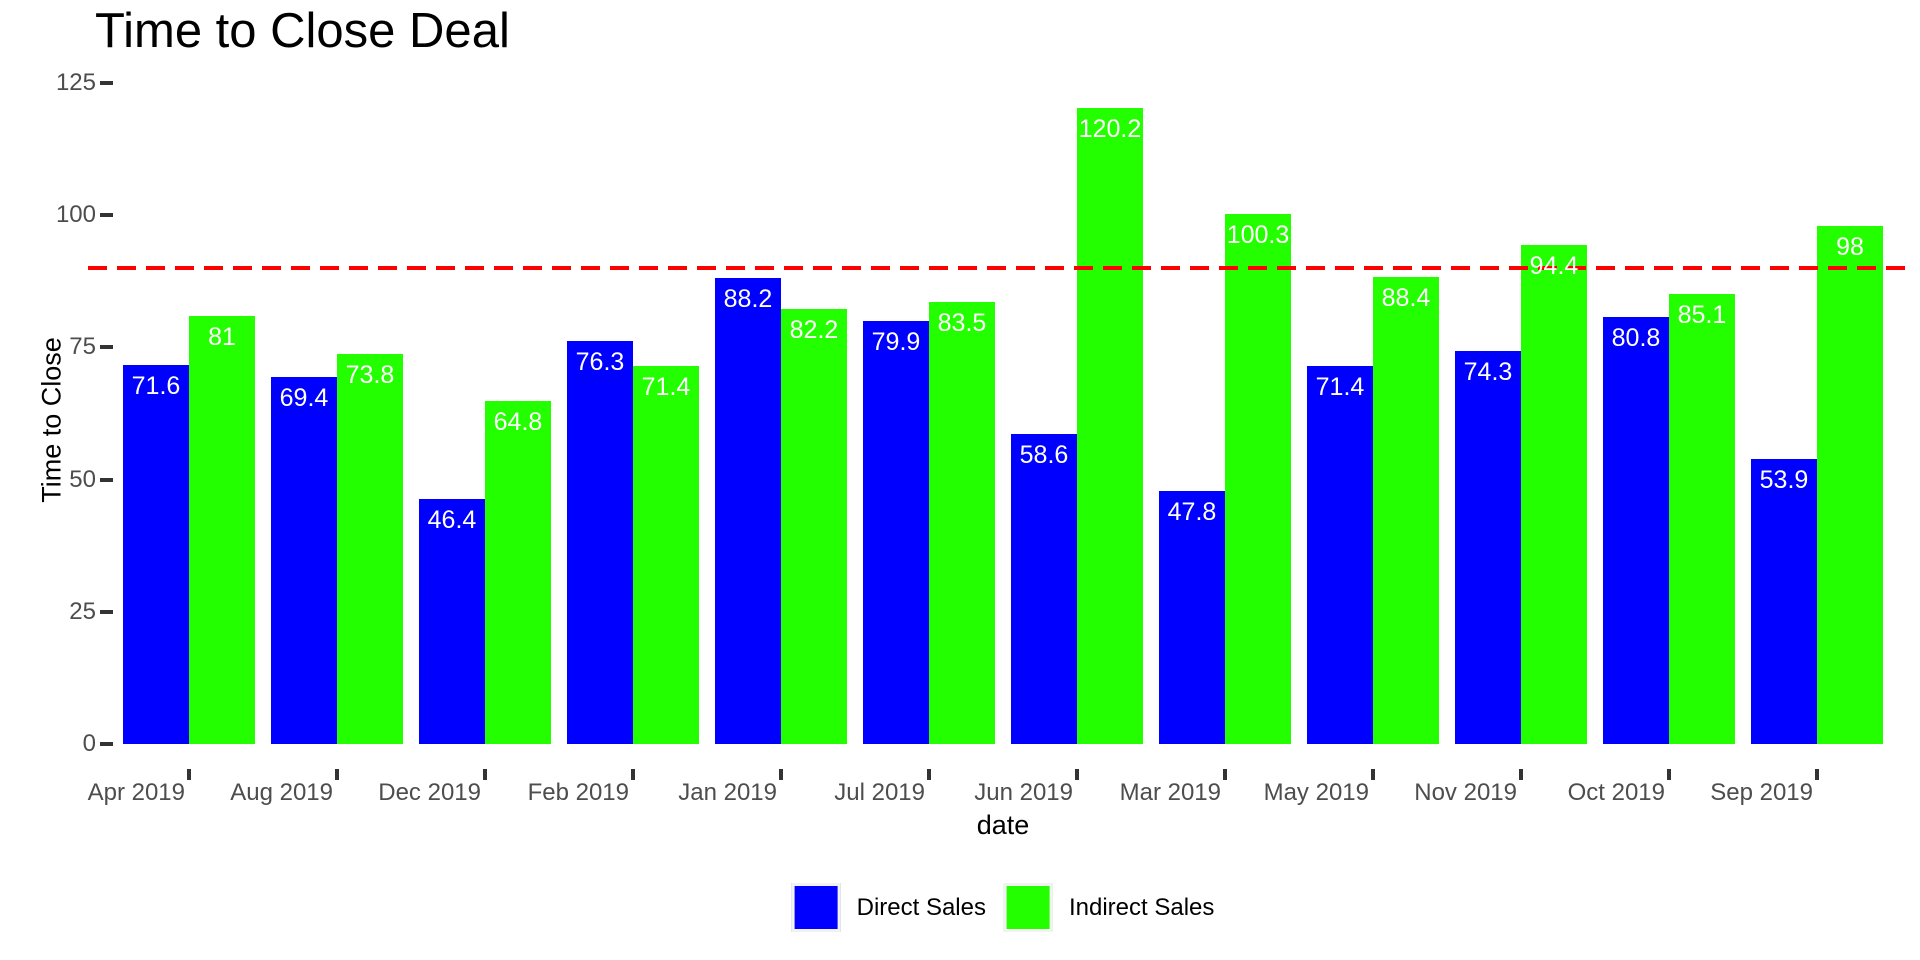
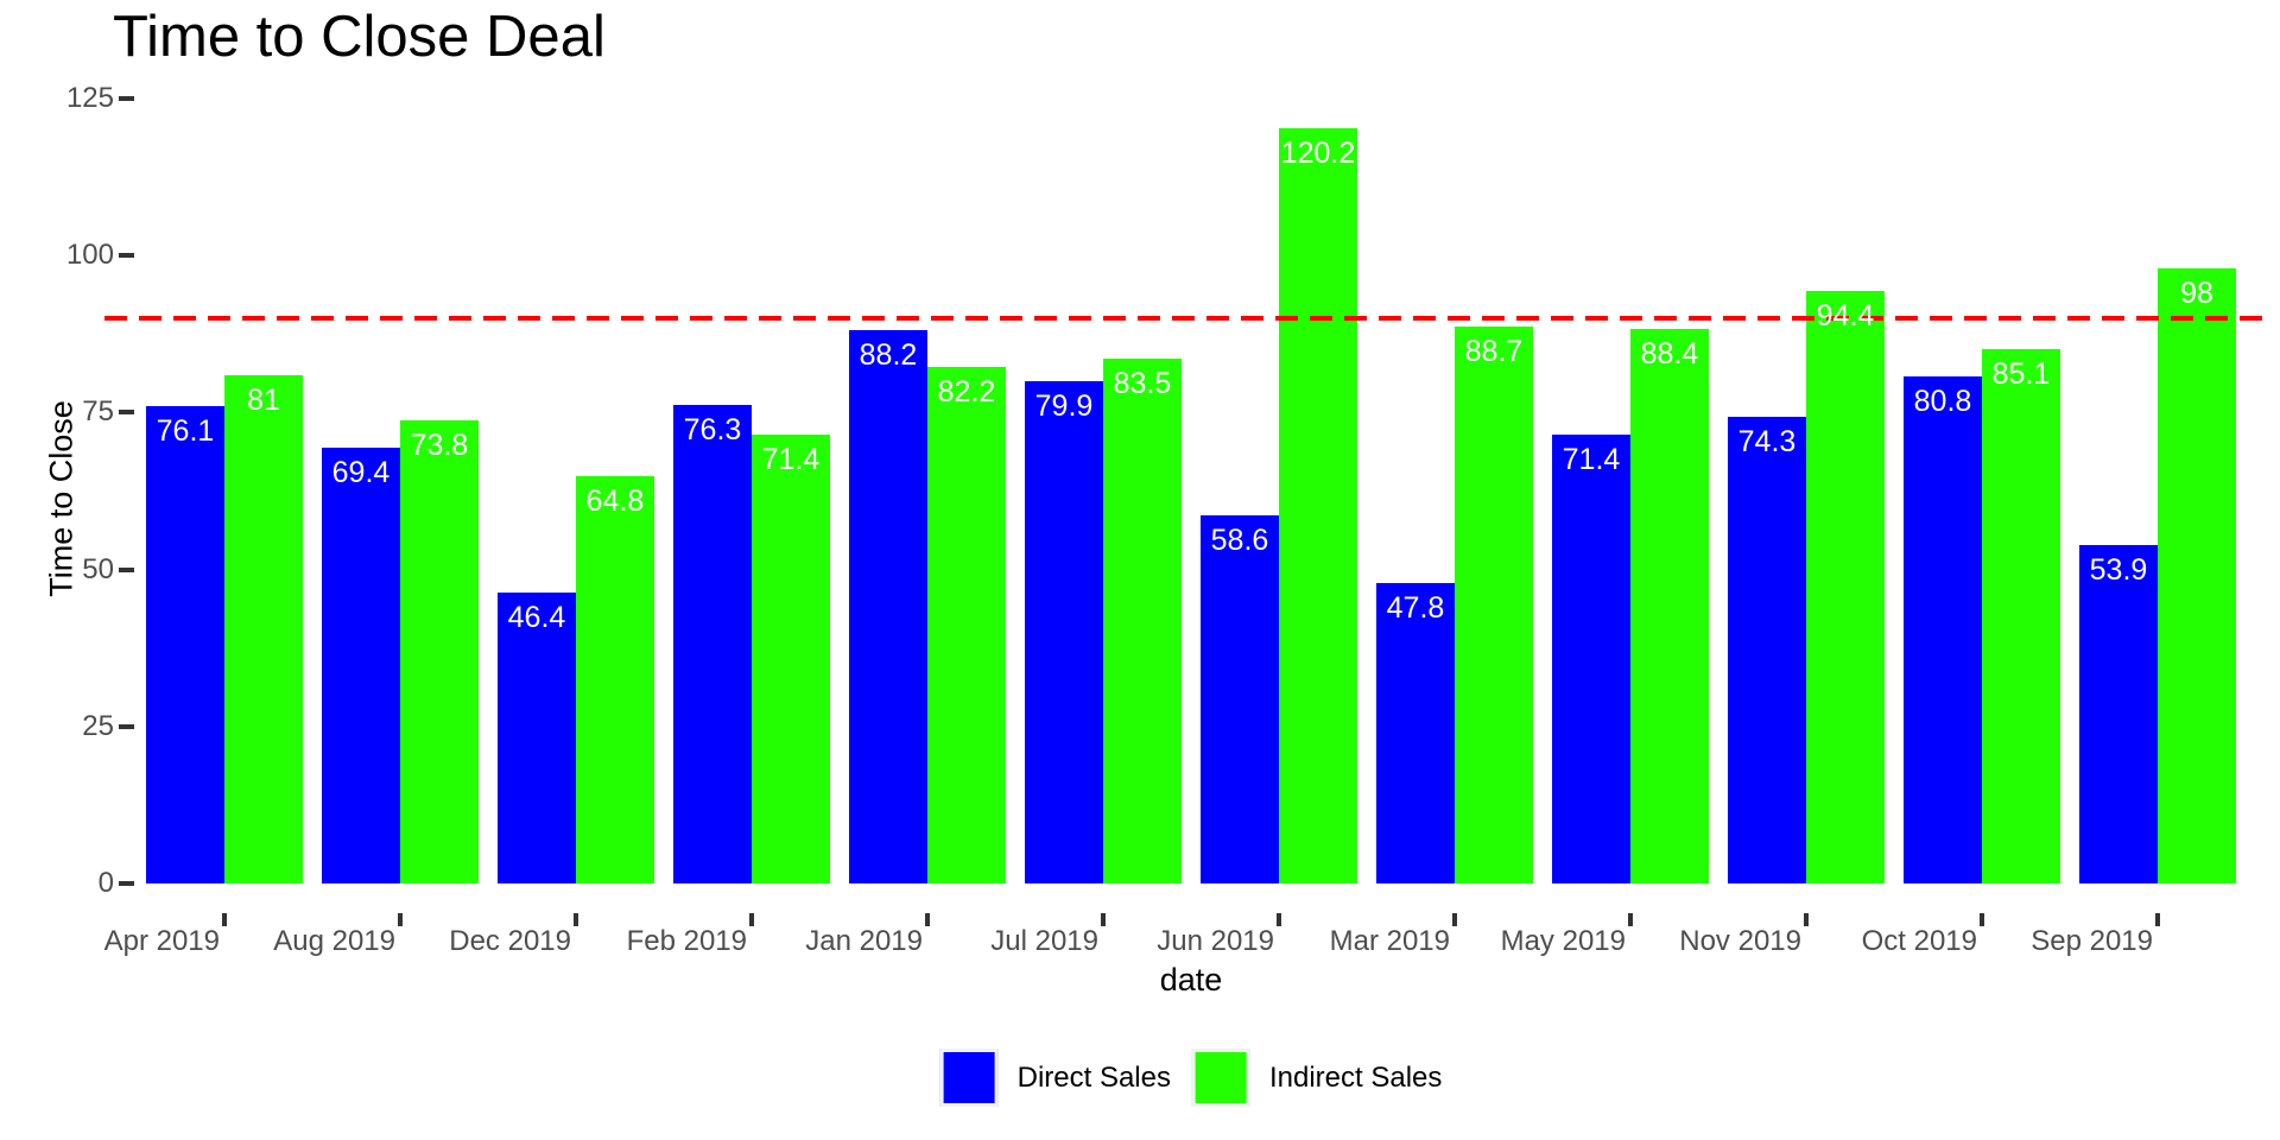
Direct Sales/Apr 2019: 71.6 -> 76.1
Indirect Sales/Mar 2019: 100.3 -> 88.7
